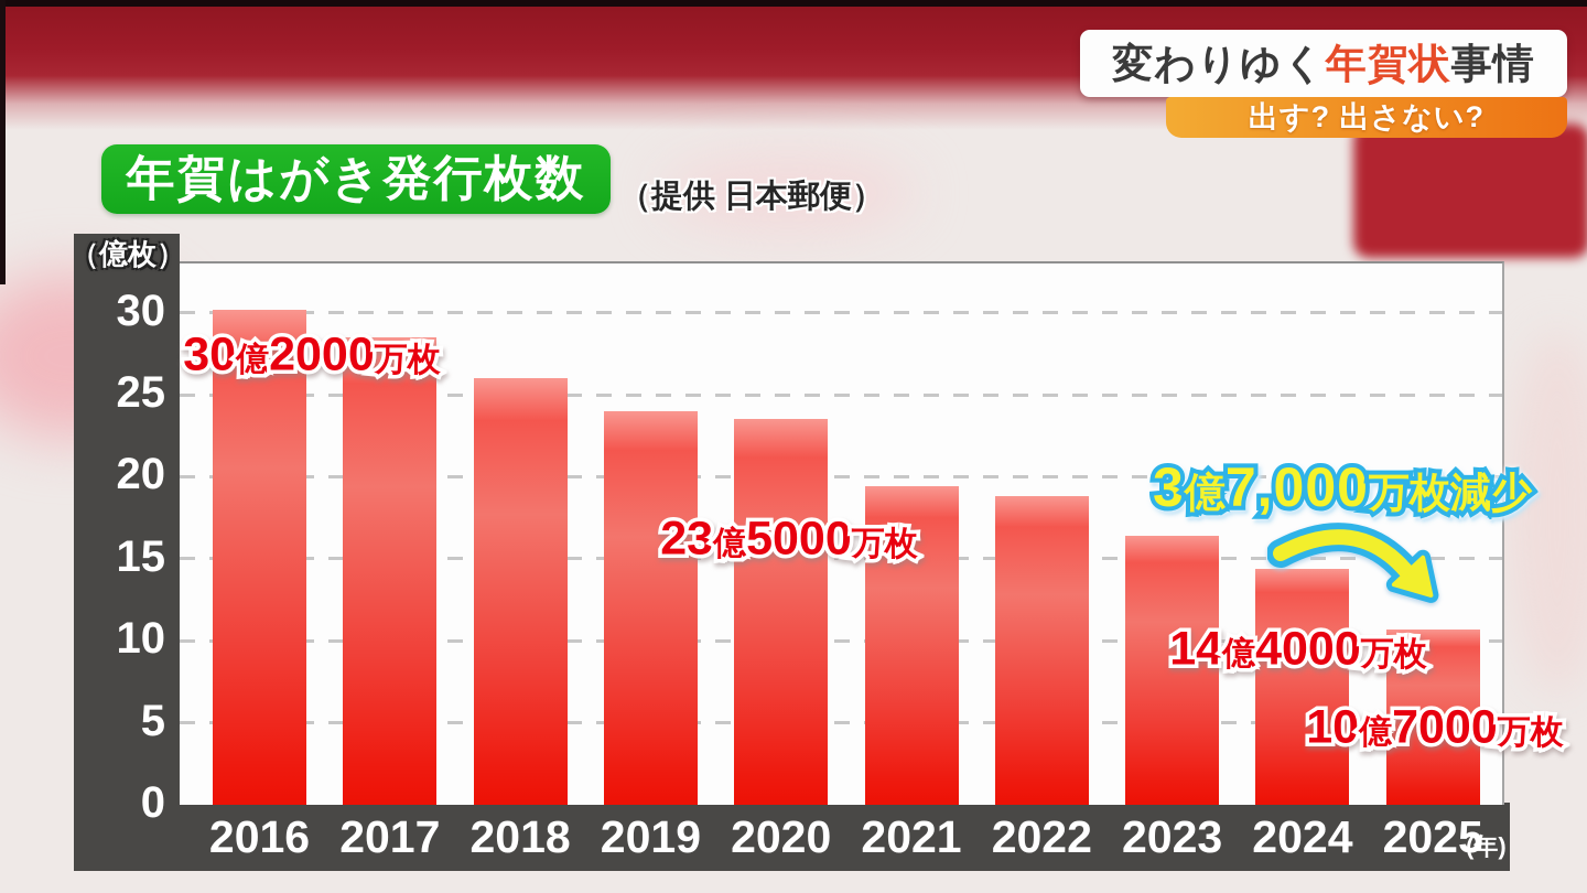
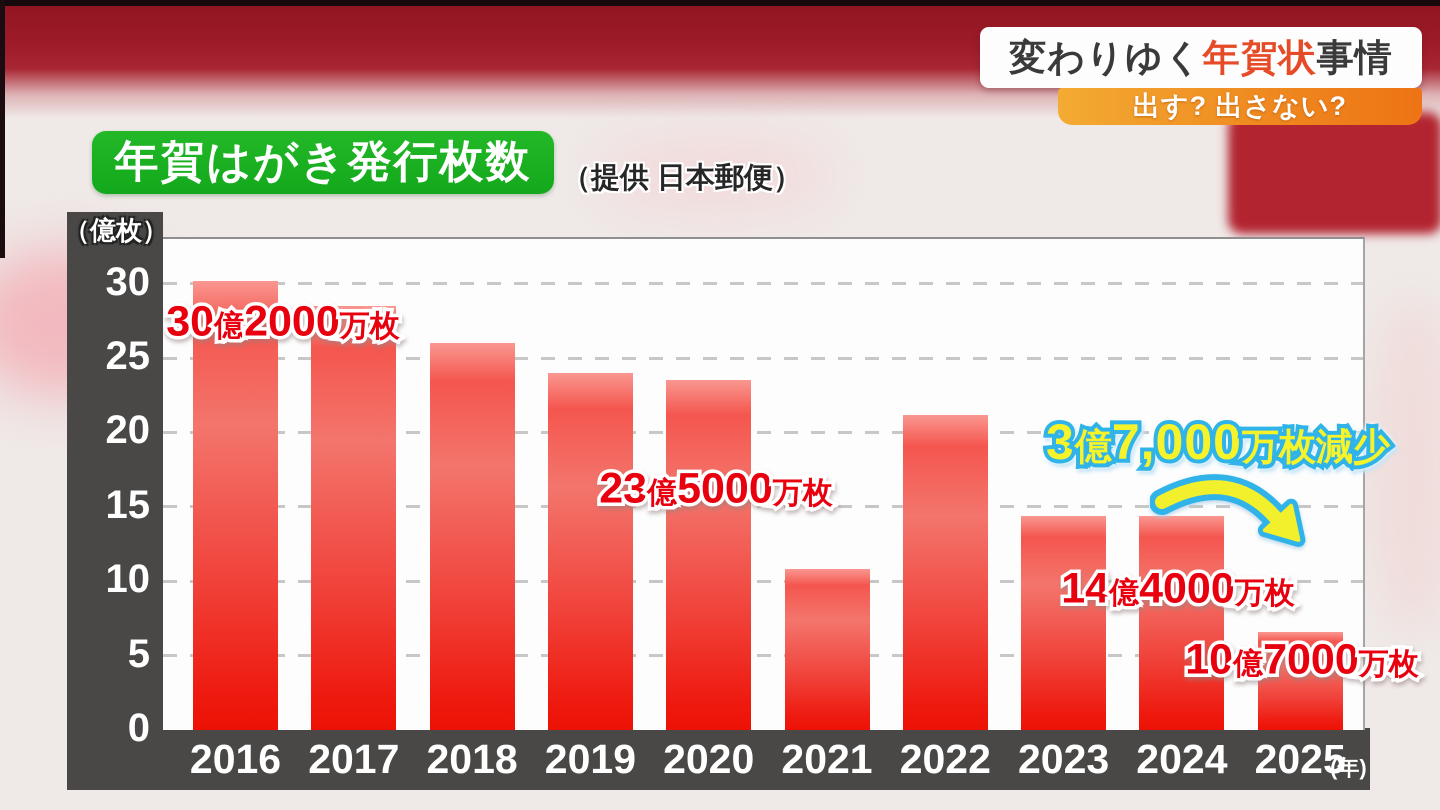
2021: 19.4 -> 10.8
2022: 18.8 -> 21.2
2023: 16.4 -> 14.4
2025: 10.7 -> 6.6
